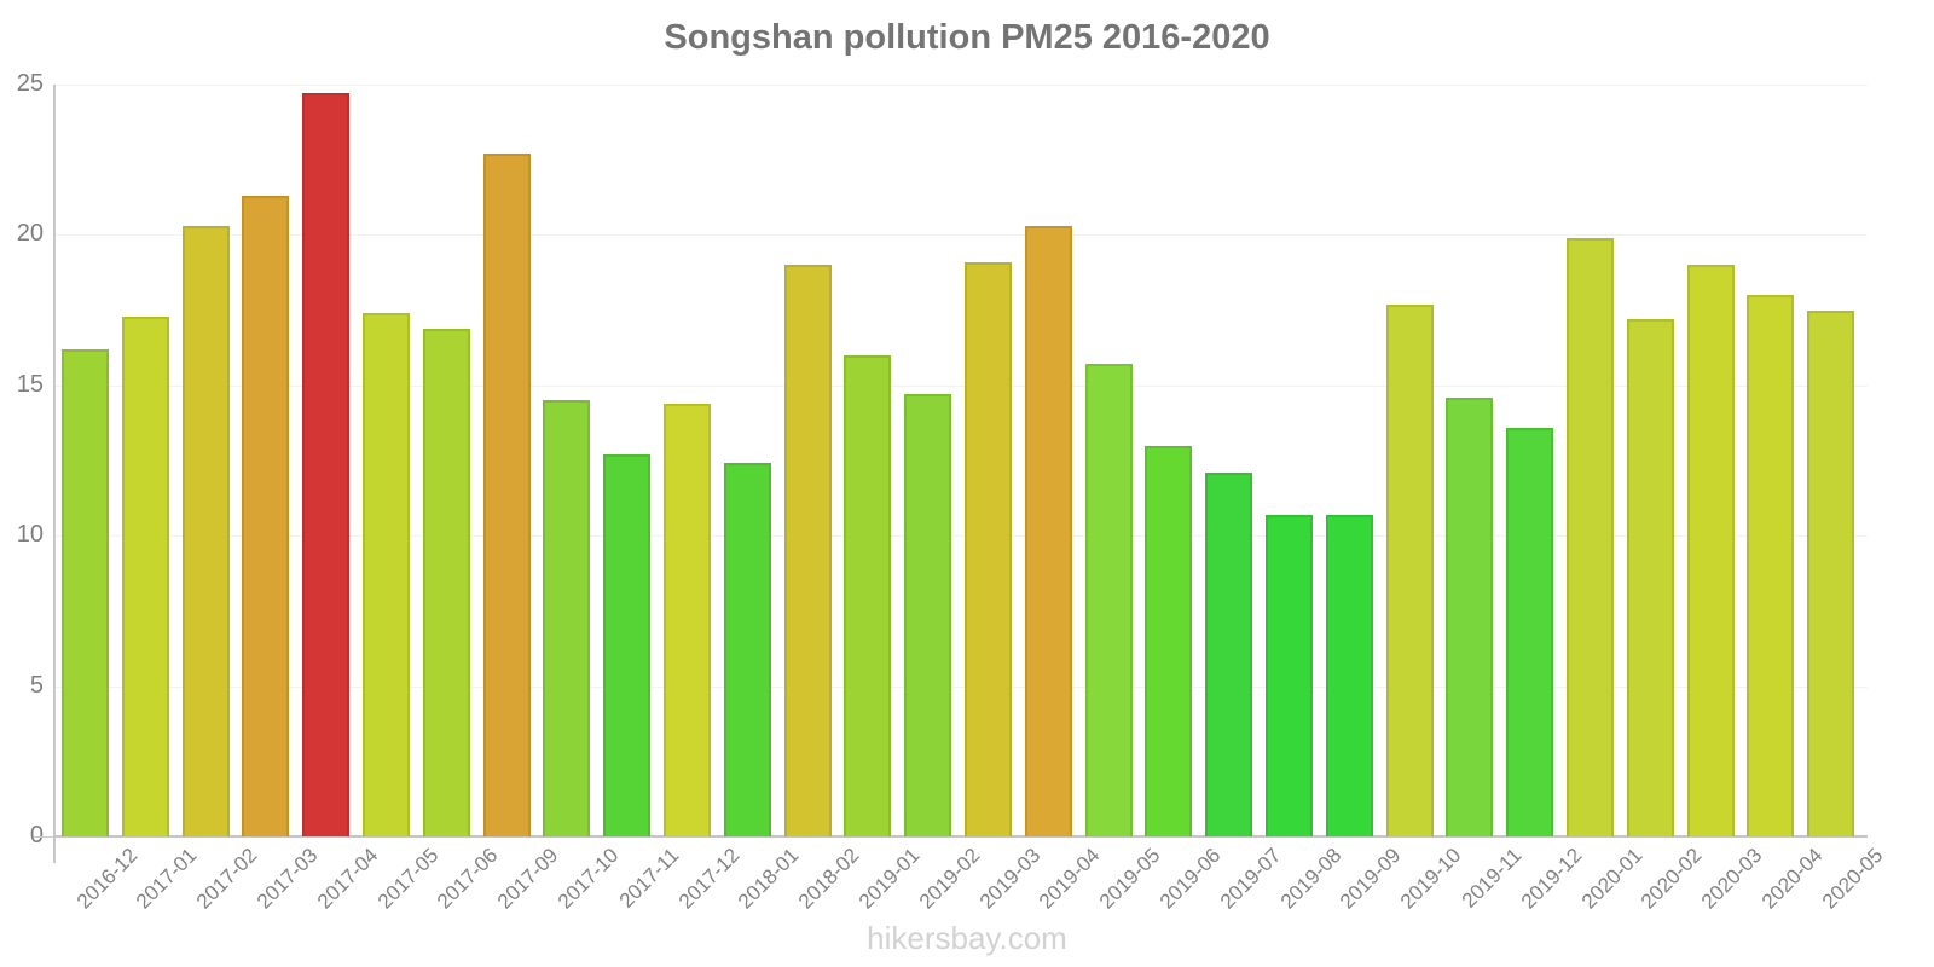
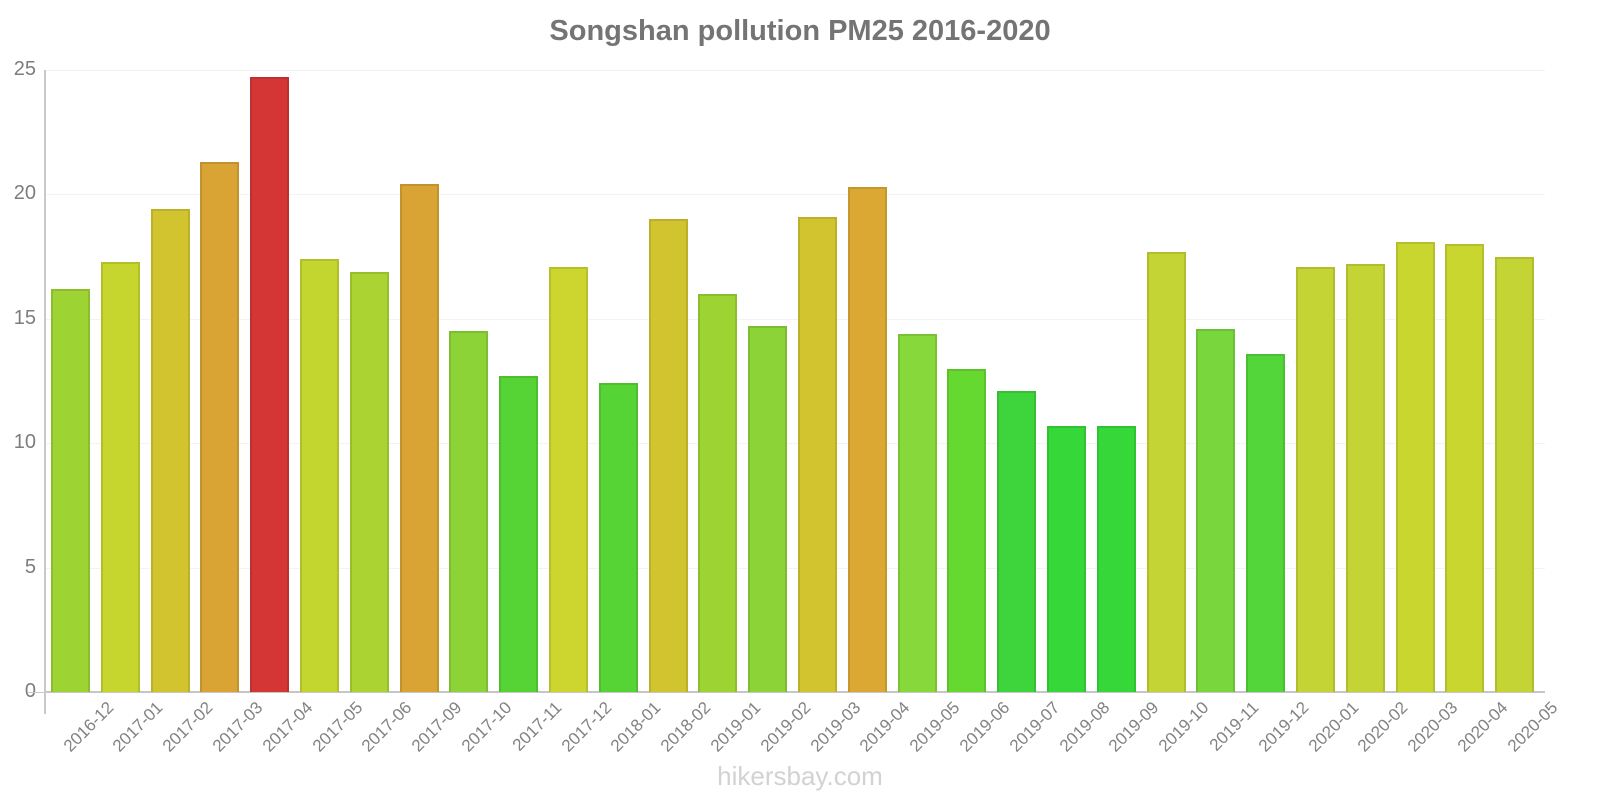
2017-02: 20.3 -> 19.4
2017-09: 22.7 -> 20.4
2017-12: 14.4 -> 17.1
2019-05: 15.7 -> 14.4
2020-01: 19.9 -> 17.1
2020-03: 19.0 -> 18.1
